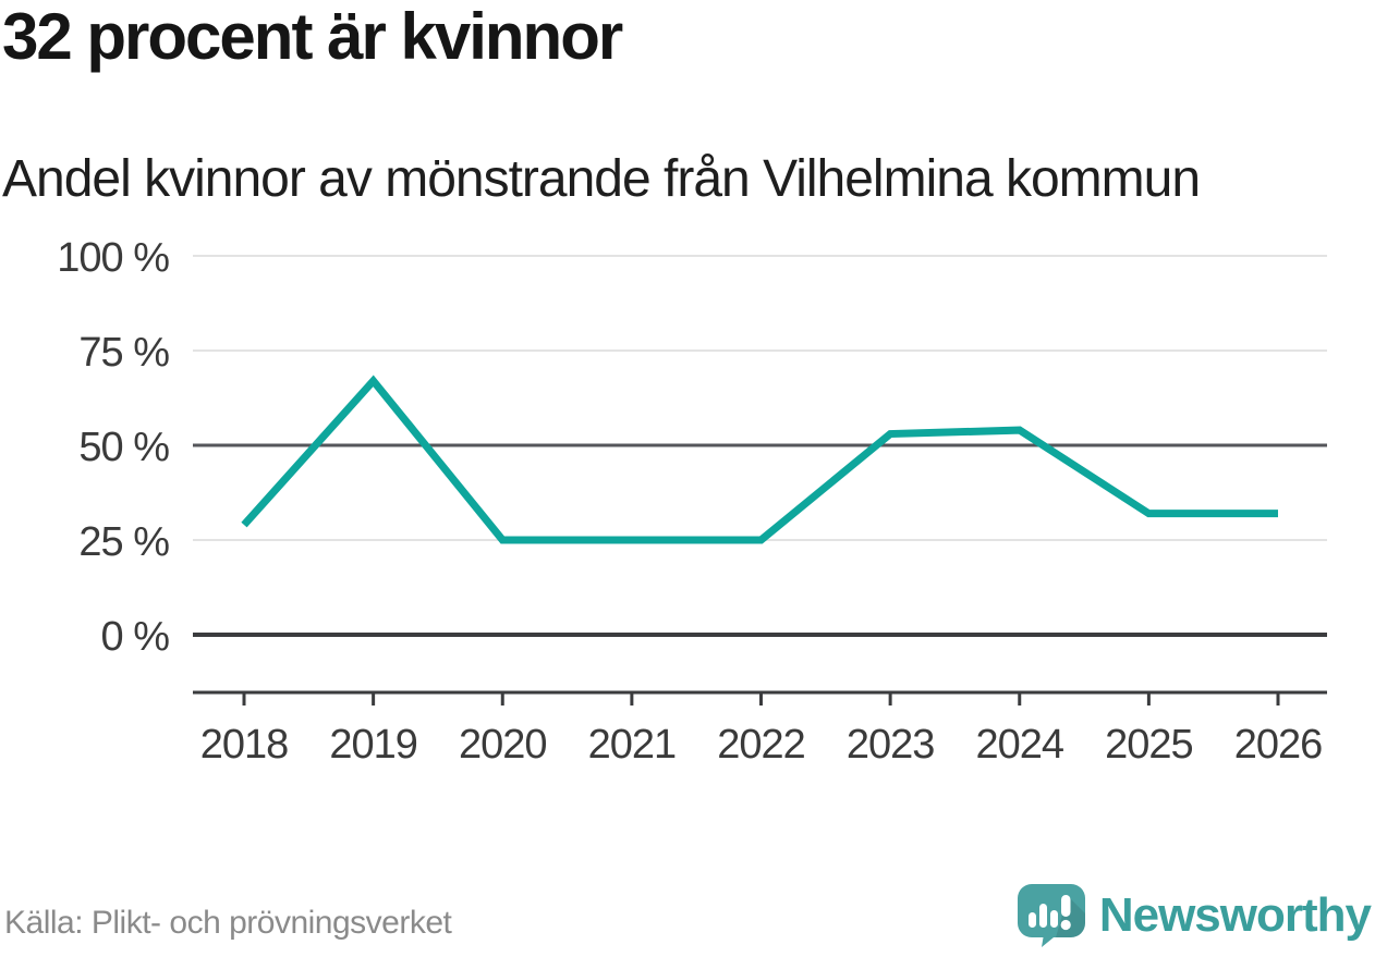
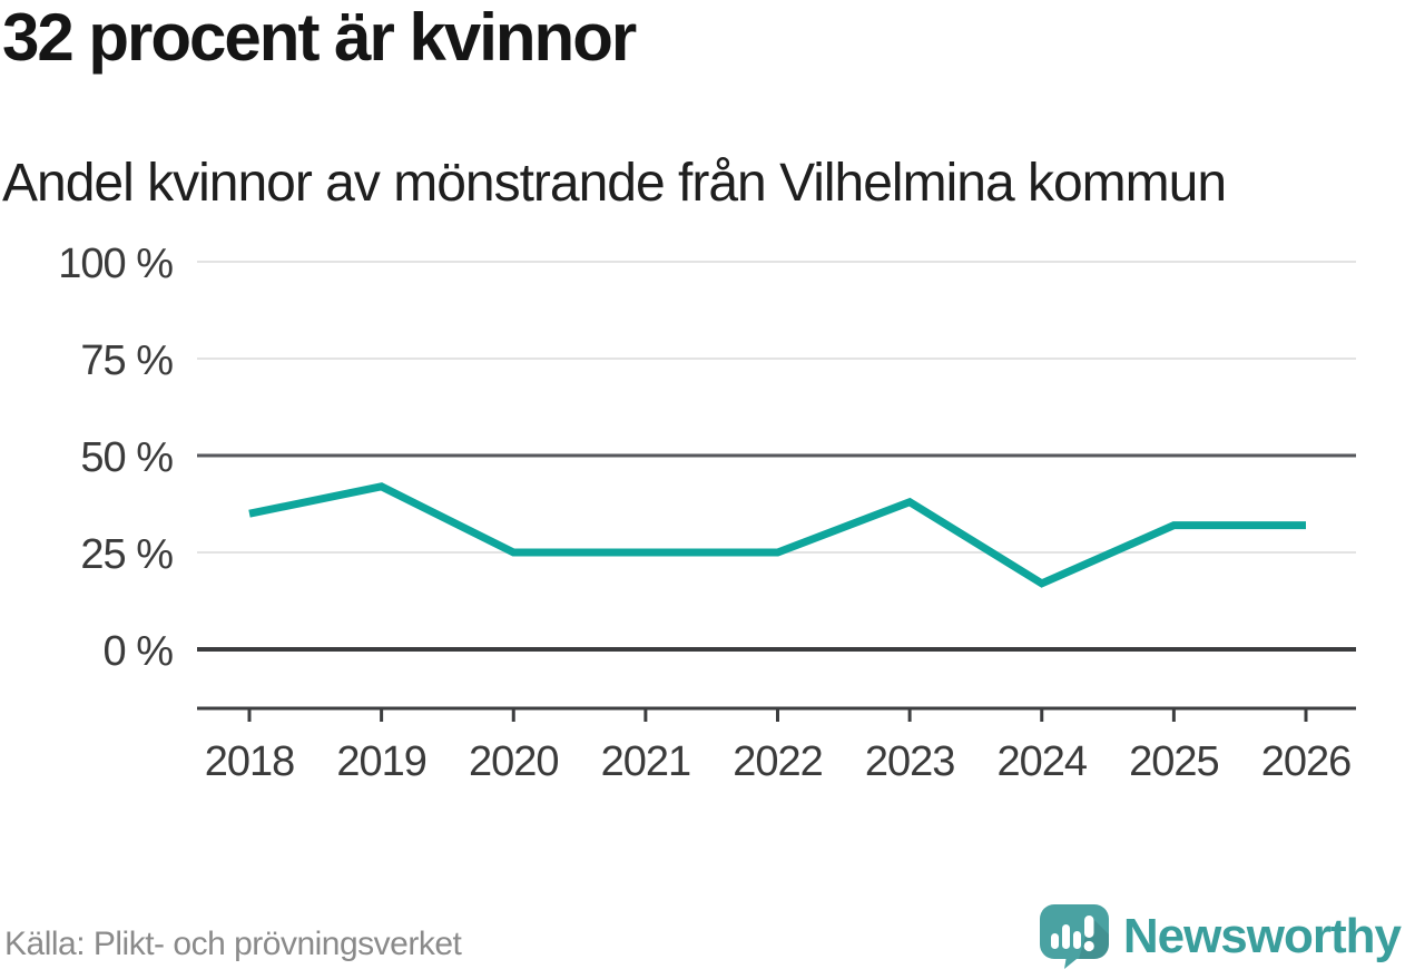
2018: 29% -> 35%
2019: 67% -> 42%
2023: 53% -> 38%
2024: 54% -> 17%
